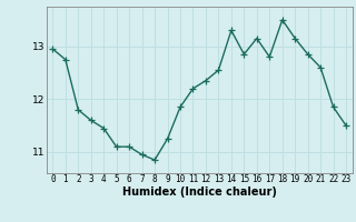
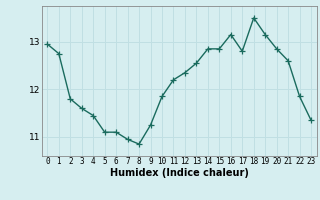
14: 13.30 -> 12.85
23: 11.50 -> 11.35
